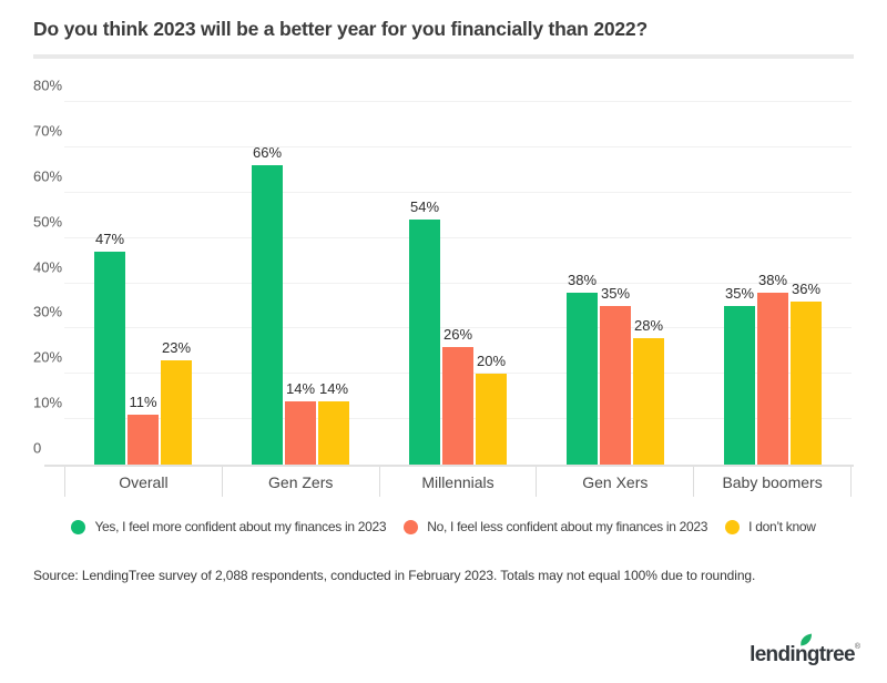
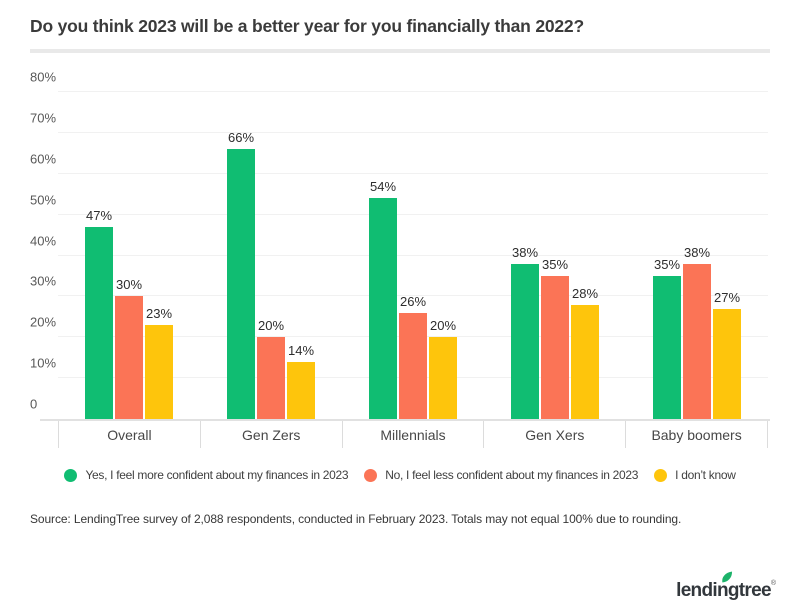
No, I feel less confident about my finances in 2023/Overall: 11% -> 30%
No, I feel less confident about my finances in 2023/Gen Zers: 14% -> 20%
I don’t know/Baby boomers: 36% -> 27%
